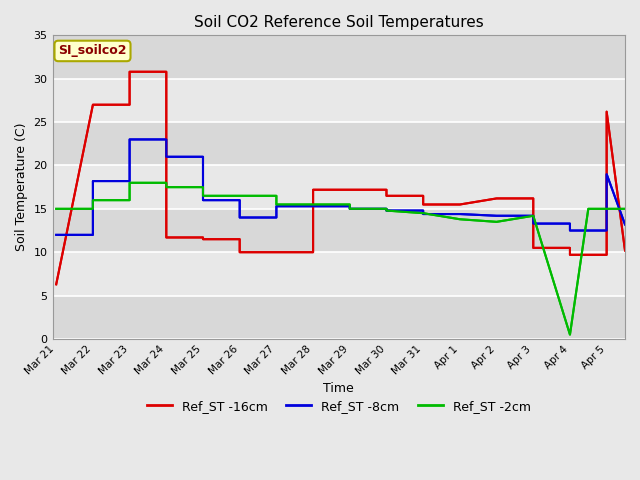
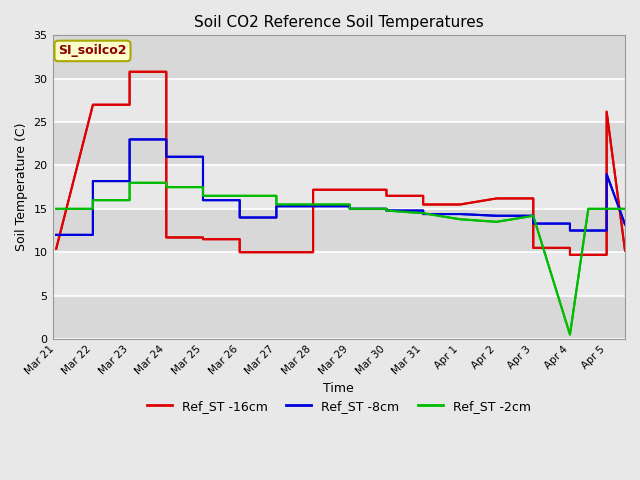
Ref_ST -16cm/Mar 21: 6.3 -> 10.4
